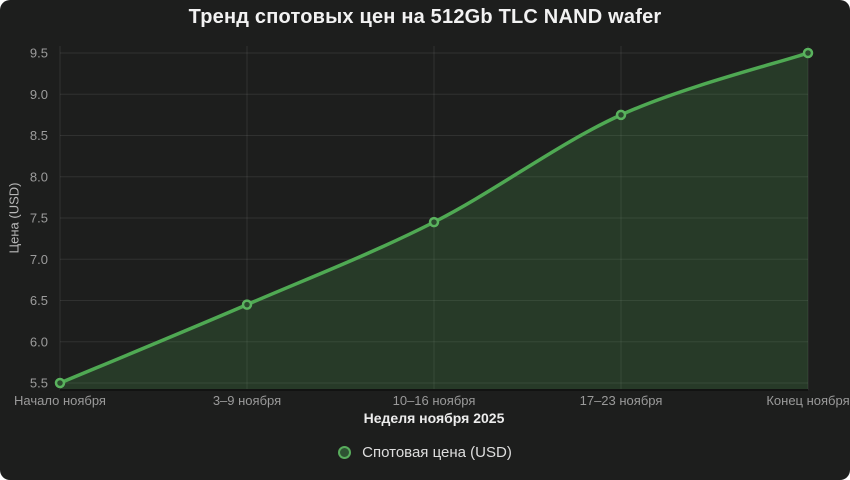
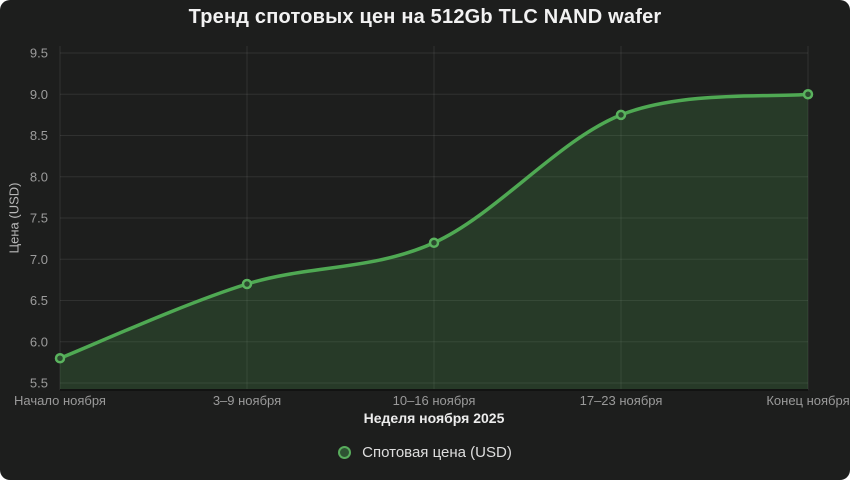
Начало ноября: 5.5 -> 5.8
3–9 ноября: 6.5 -> 6.7
10–16 ноября: 7.5 -> 7.2
Конец ноября: 9.5 -> 9.0
